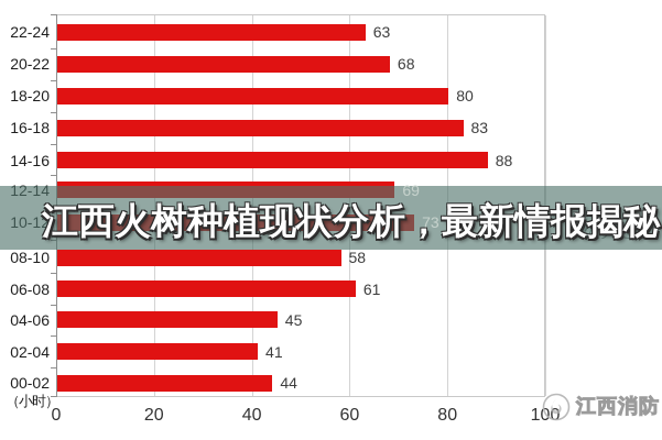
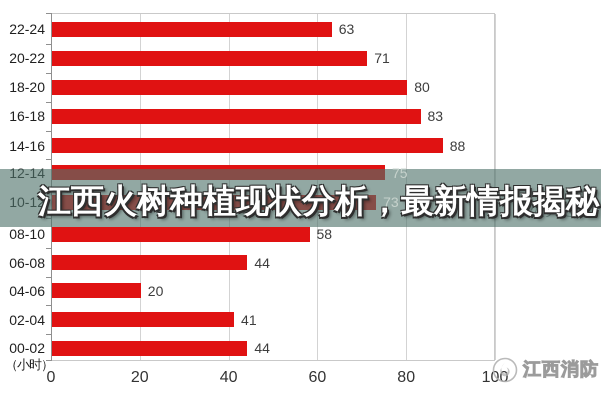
20-22: 68 -> 71
12-14: 69 -> 75
06-08: 61 -> 44
04-06: 45 -> 20
